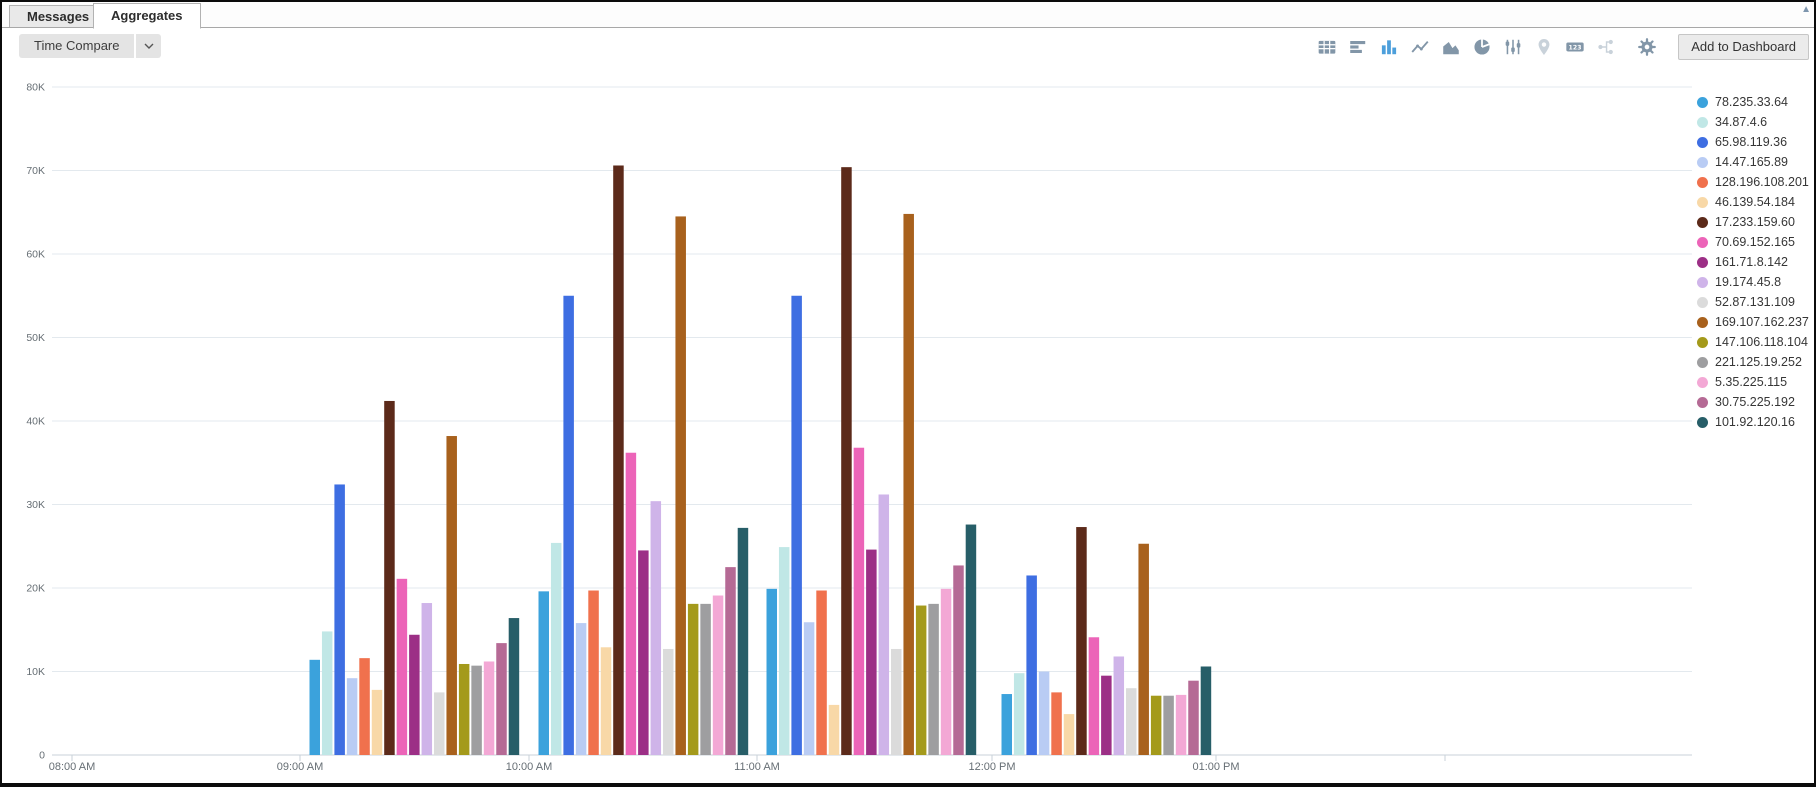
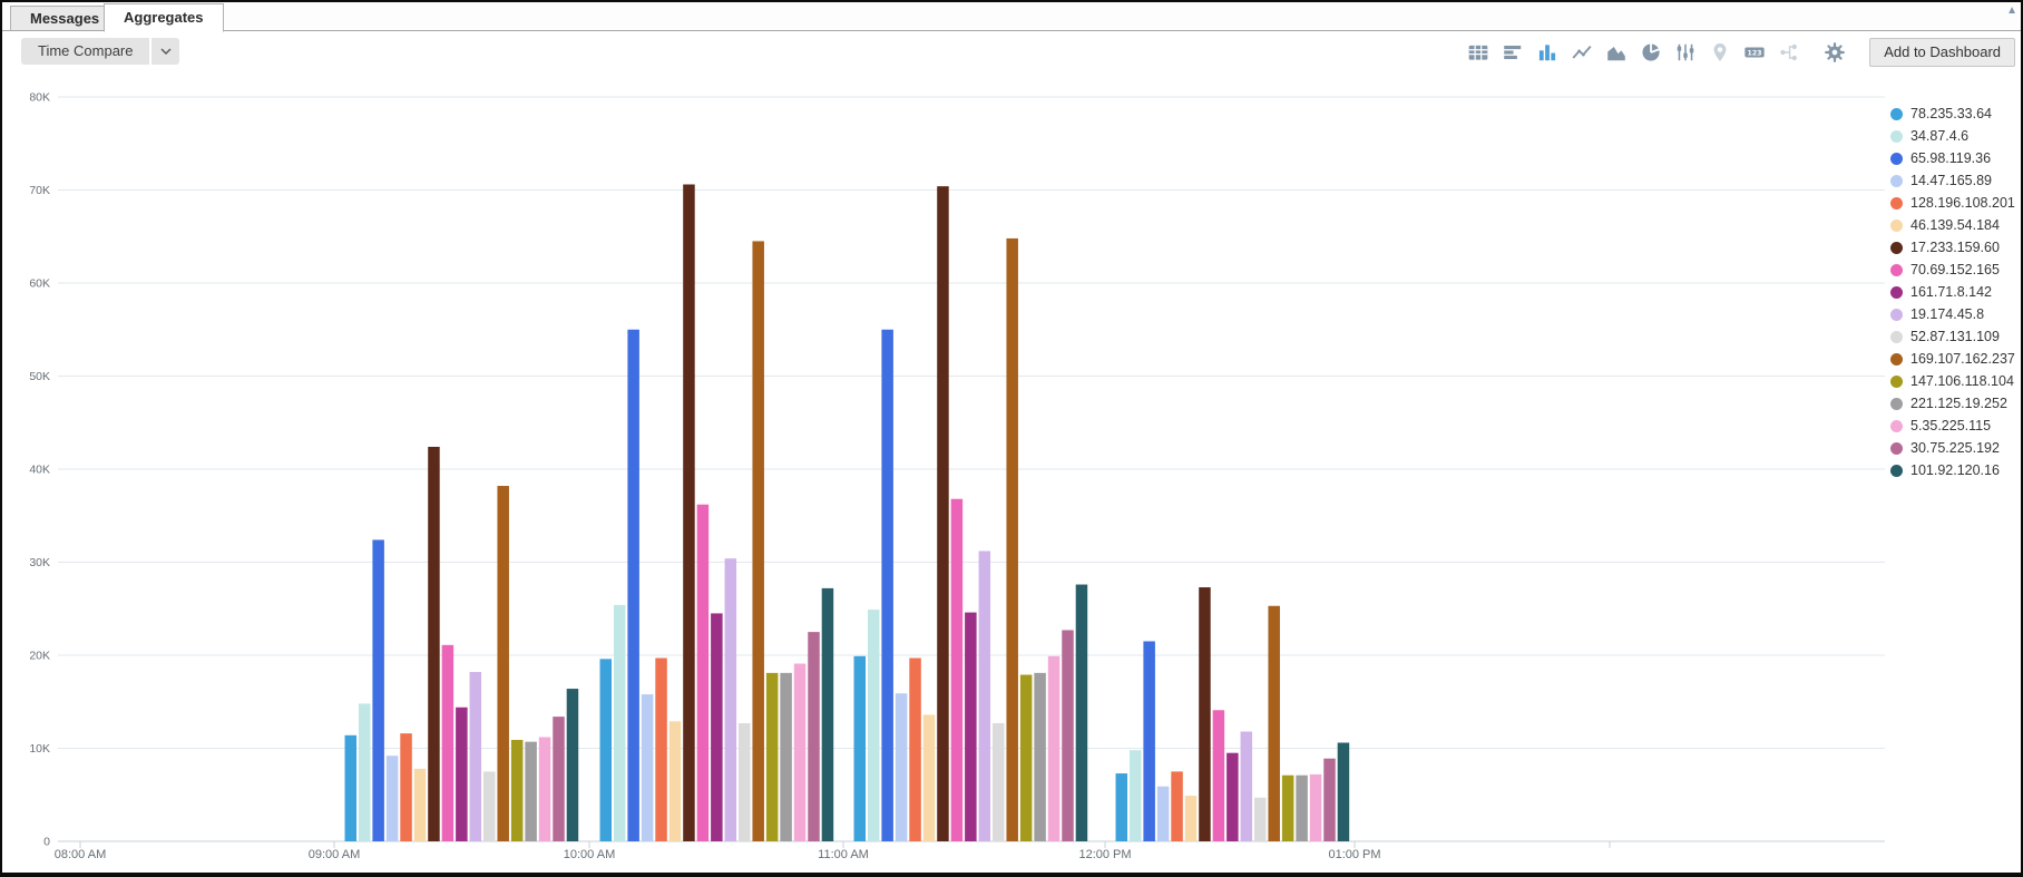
46.139.54.184/11:00 AM: 6K -> 14K
14.47.165.89/12:00 PM: 10K -> 6K
52.87.131.109/12:00 PM: 8K -> 5K
